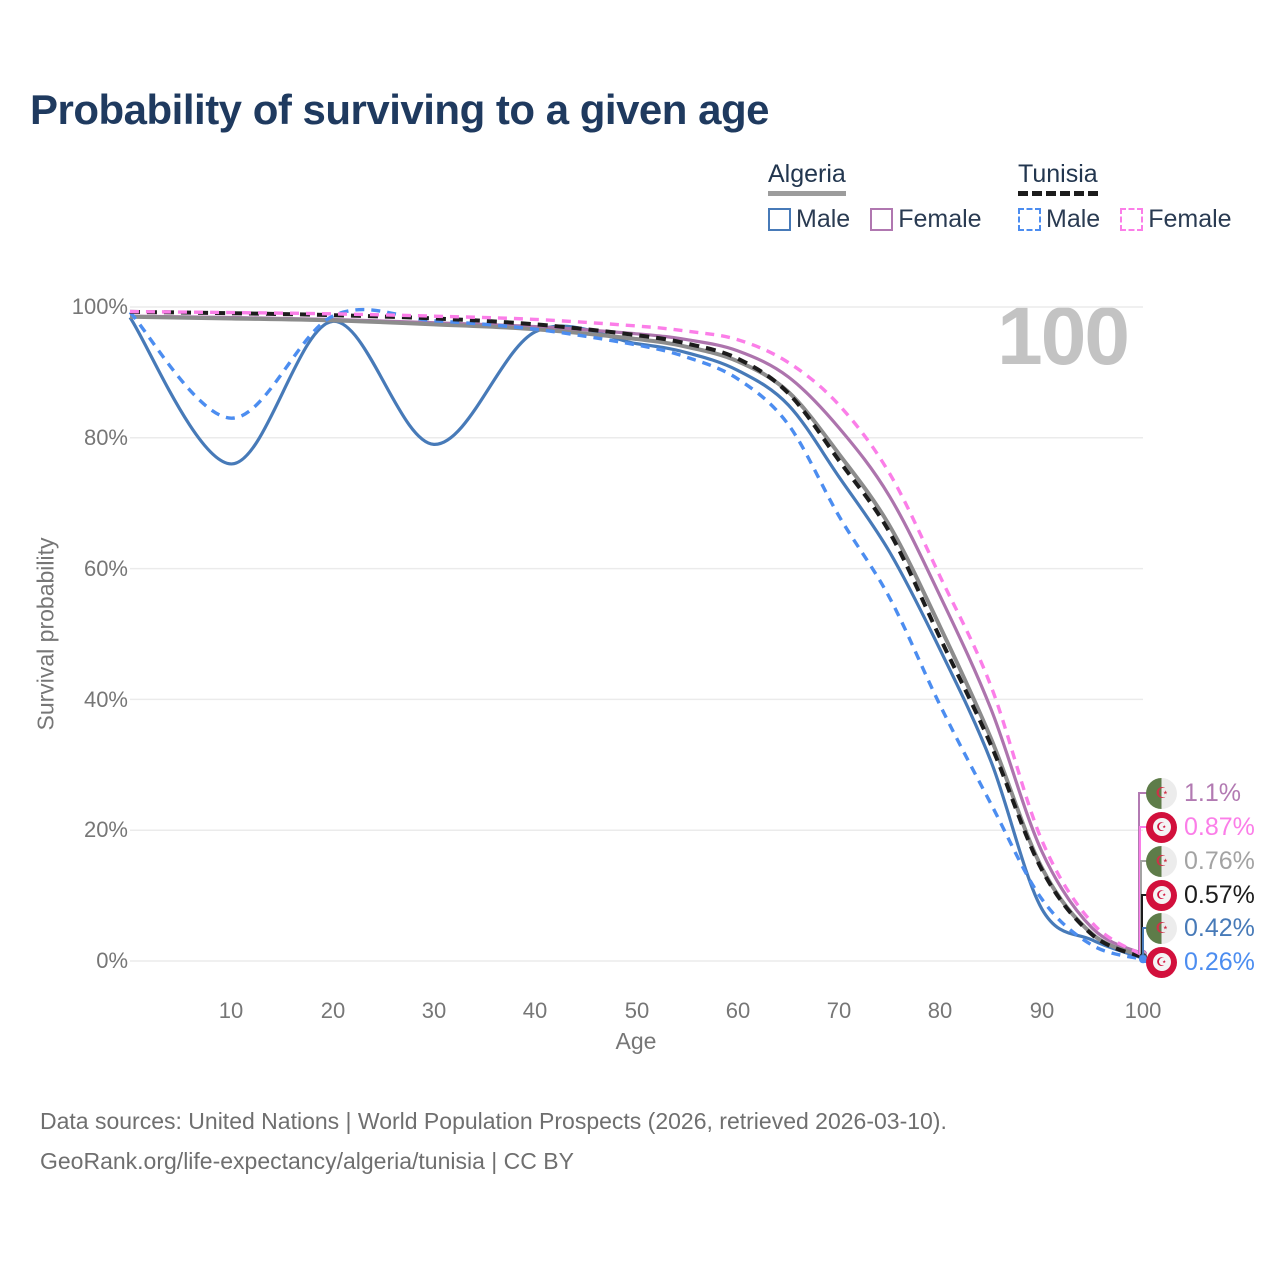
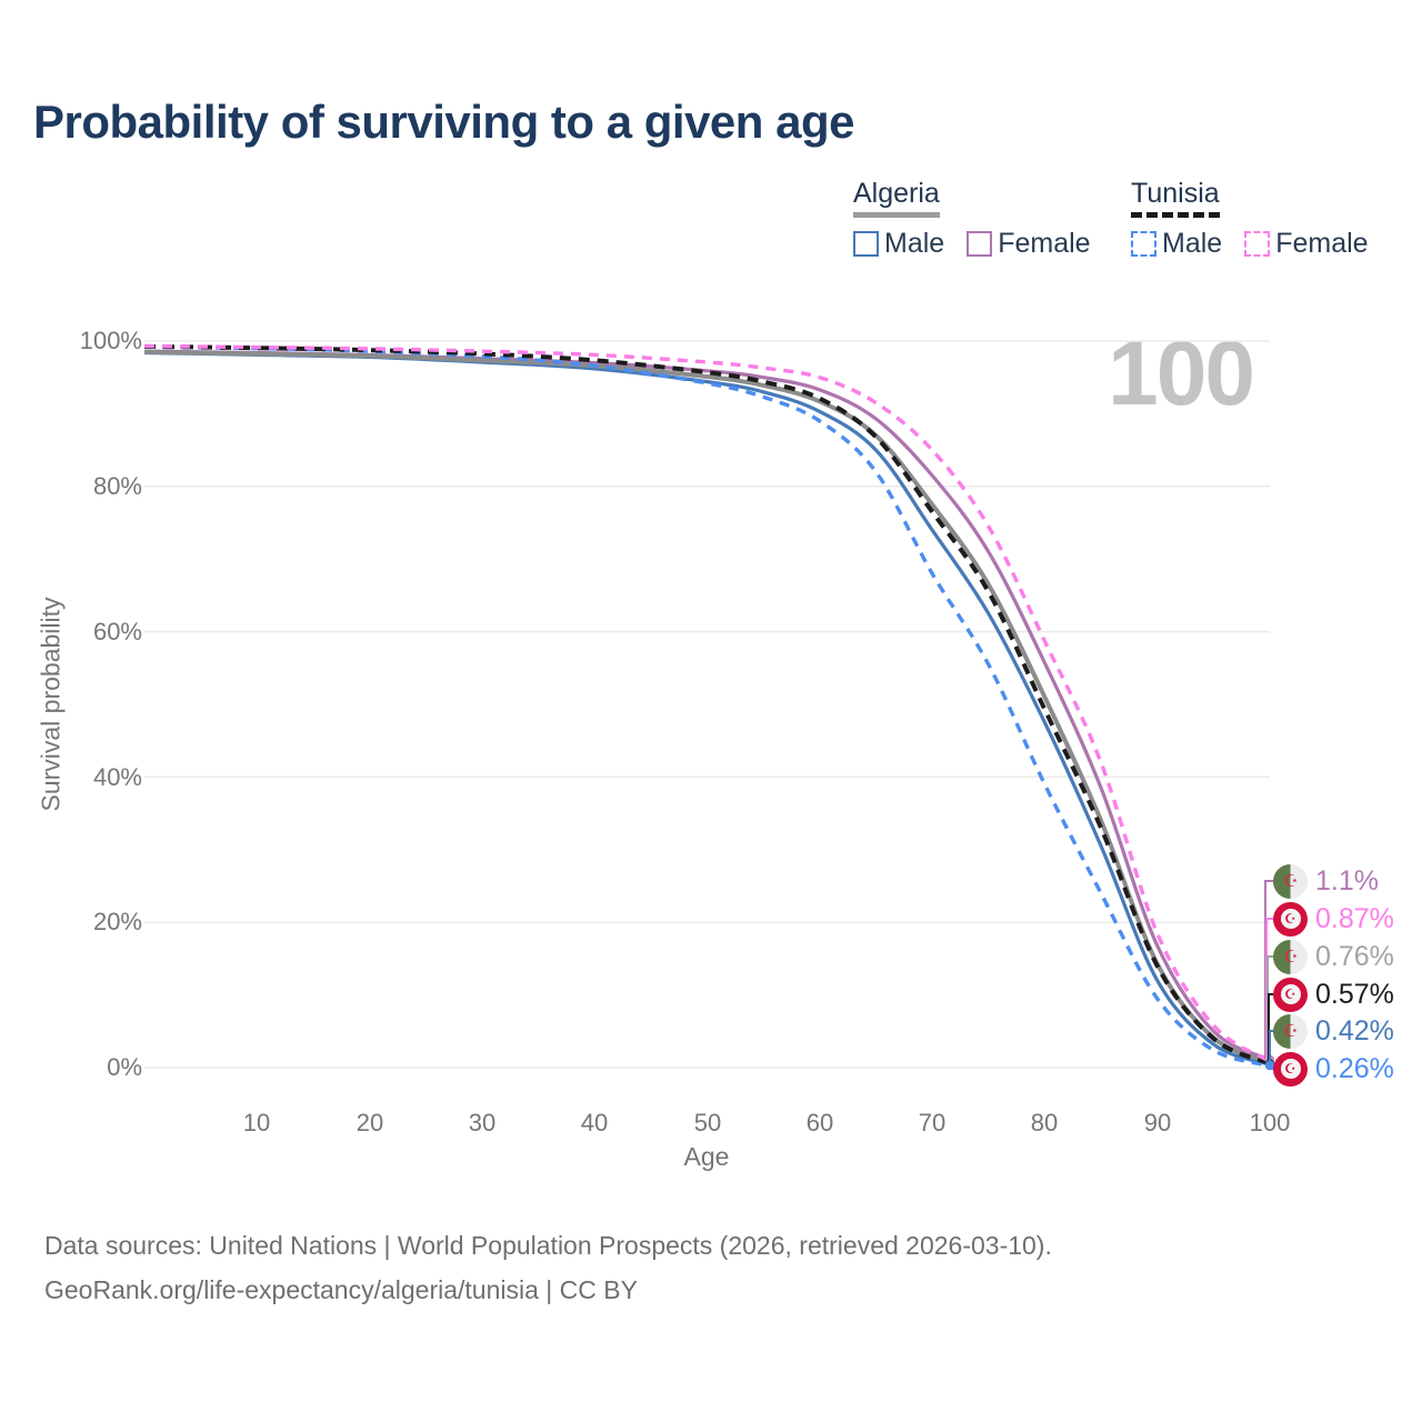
Algeria Male/10: 76% -> 98%
Tunisia Male/10: 83% -> 99%
Algeria Male/30: 79% -> 97%
Algeria Male/90: 8% -> 12%
